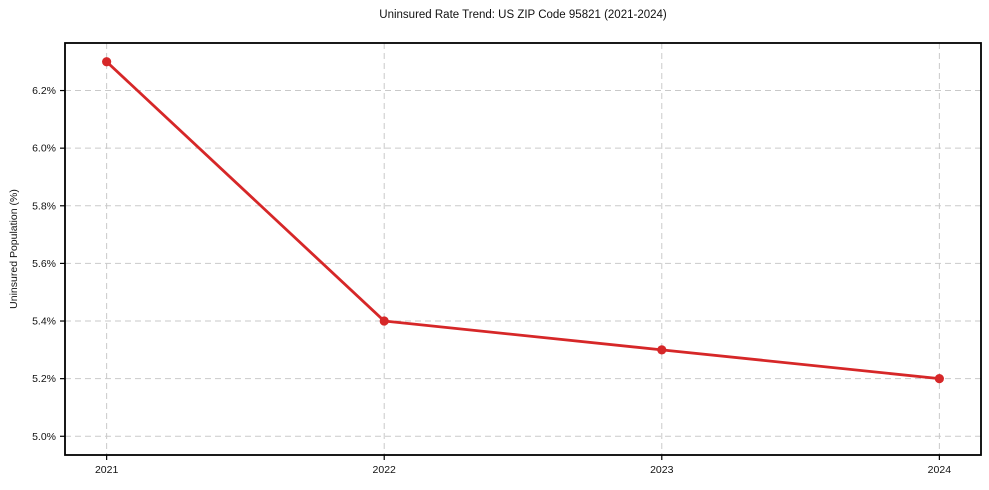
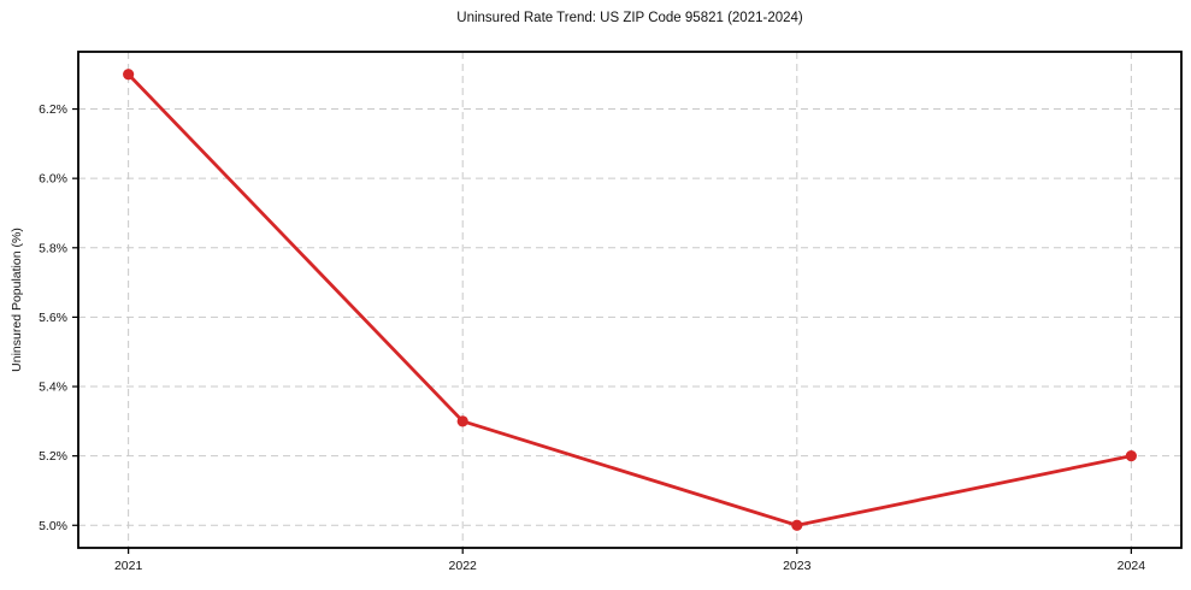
2022: 5.4% -> 5.3%
2023: 5.3% -> 5.0%
